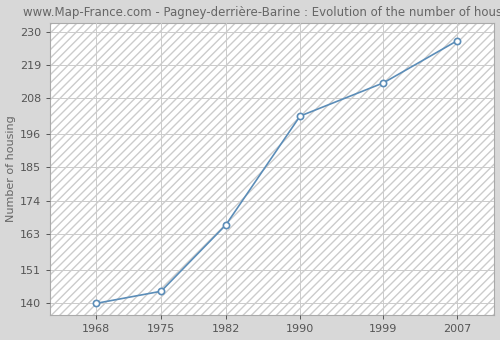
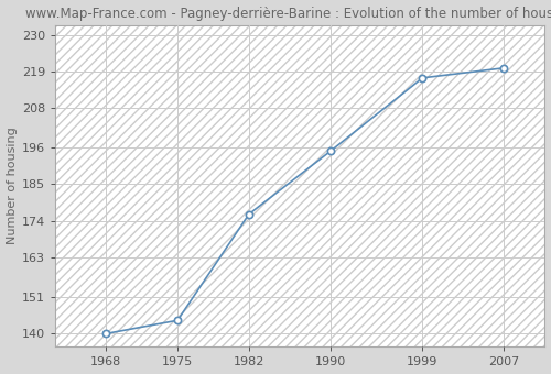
1982: 166 -> 176
1990: 202 -> 195
1999: 213 -> 217
2007: 227 -> 220
